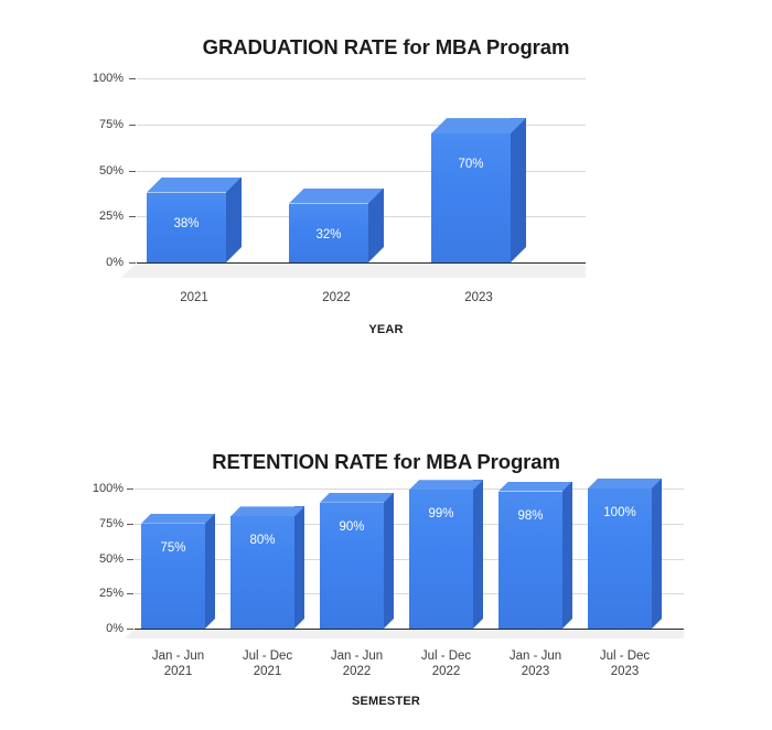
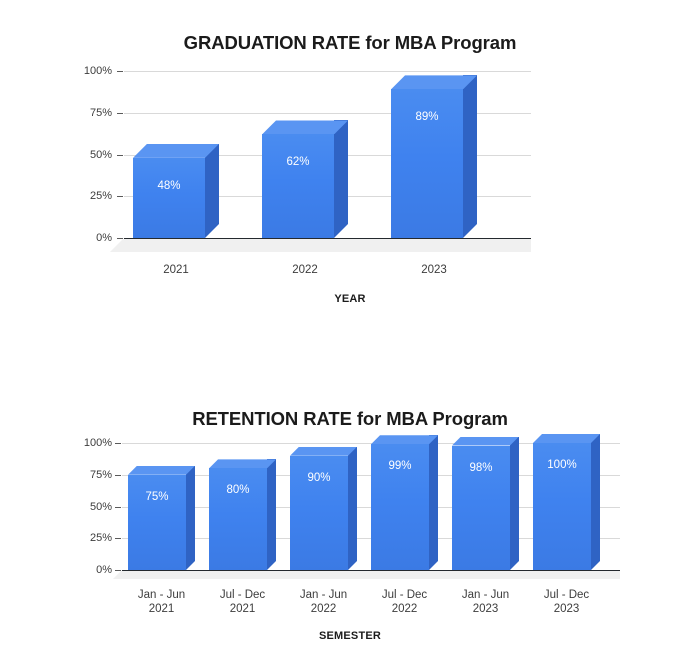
GRADUATION RATE for MBA Program/2021: 38% -> 48%
GRADUATION RATE for MBA Program/2022: 32% -> 62%
GRADUATION RATE for MBA Program/2023: 70% -> 89%
